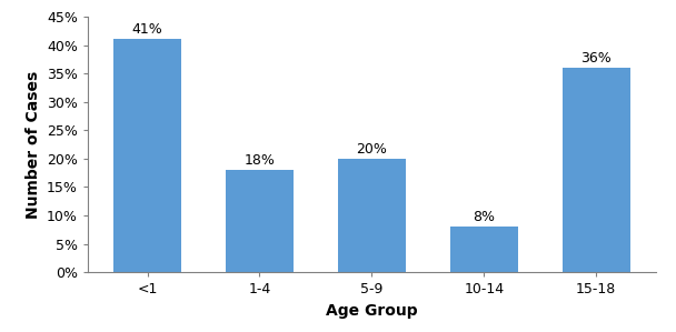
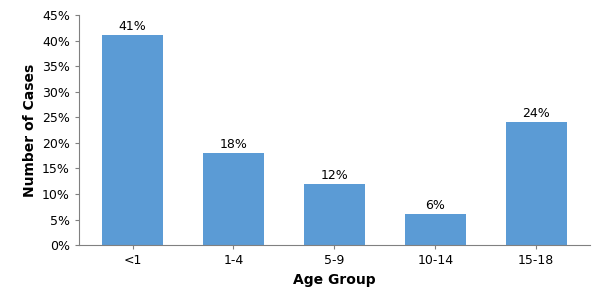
5-9: 20% -> 12%
10-14: 8% -> 6%
15-18: 36% -> 24%
